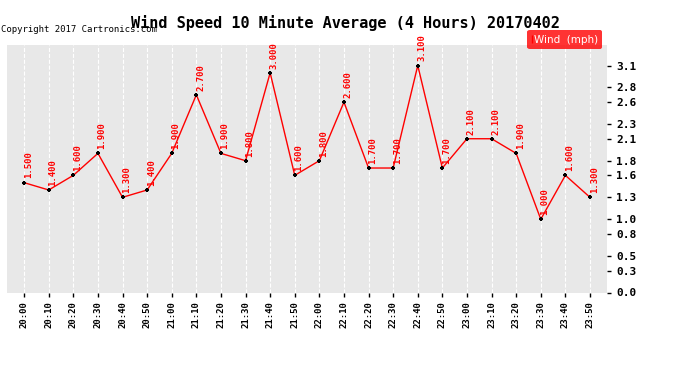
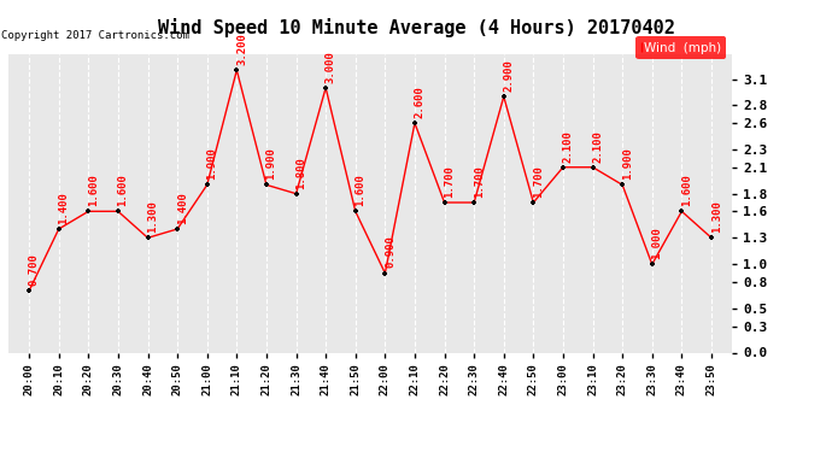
20:00: 1.500 -> 0.700
20:30: 1.900 -> 1.600
21:10: 2.700 -> 3.200
22:00: 1.800 -> 0.900
22:40: 3.100 -> 2.900
